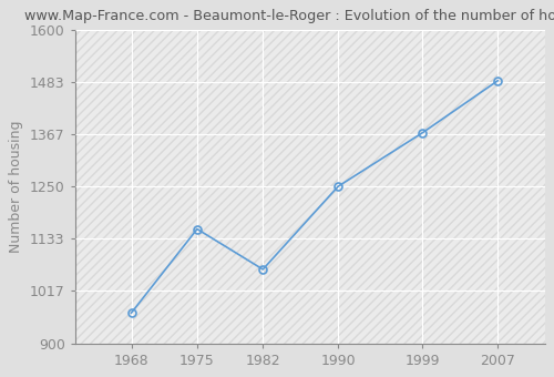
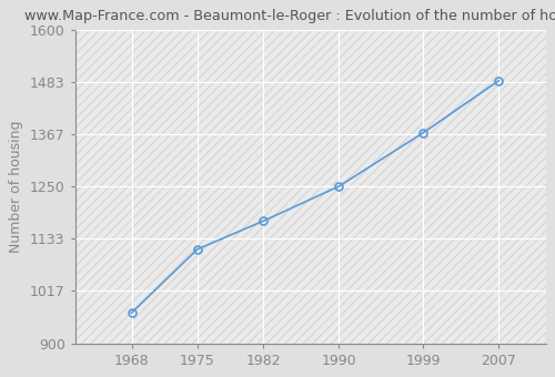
1975: 1155 -> 1110
1982: 1065 -> 1173
